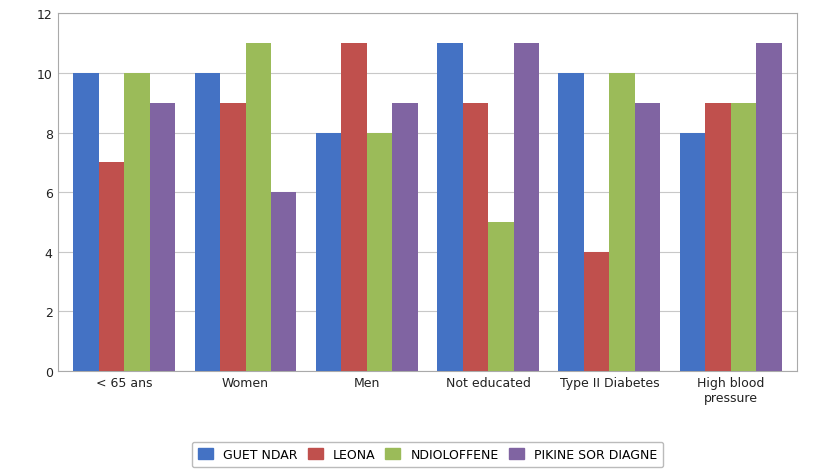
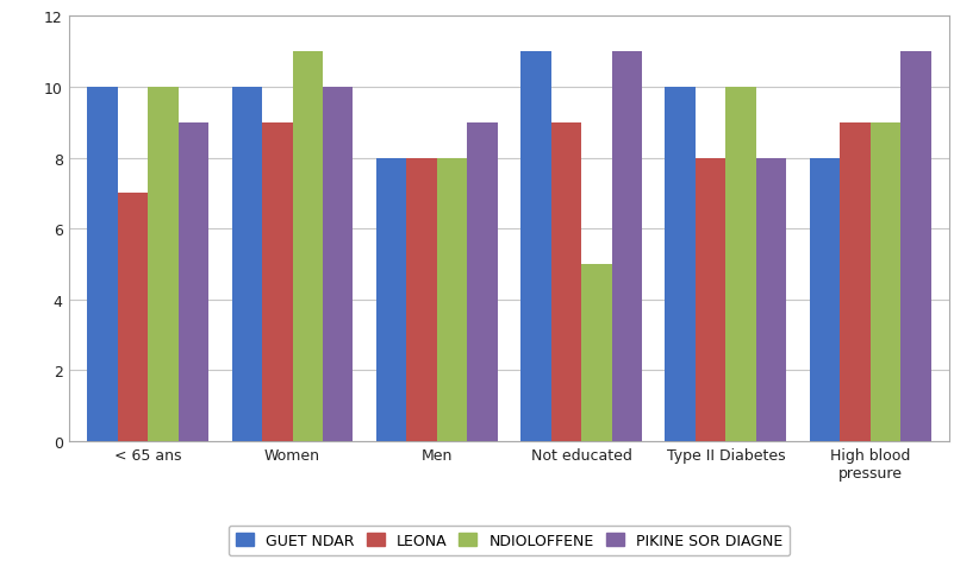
PIKINE SOR DIAGNE/Women: 6 -> 10
LEONA/Men: 11 -> 8
LEONA/Type II Diabetes: 4 -> 8
PIKINE SOR DIAGNE/Type II Diabetes: 9 -> 8
